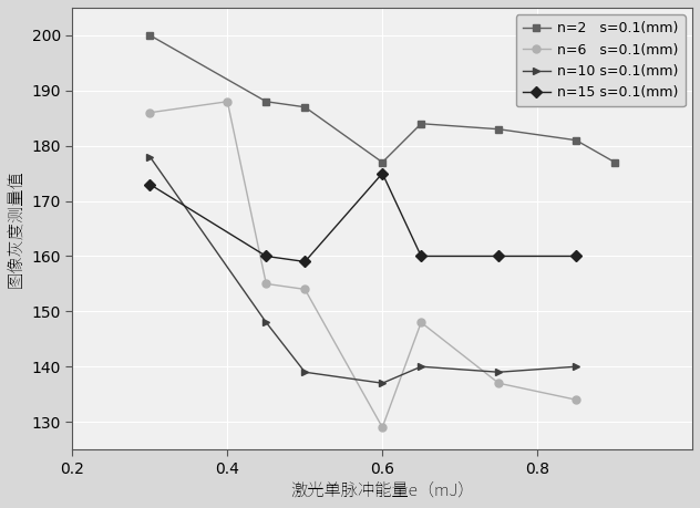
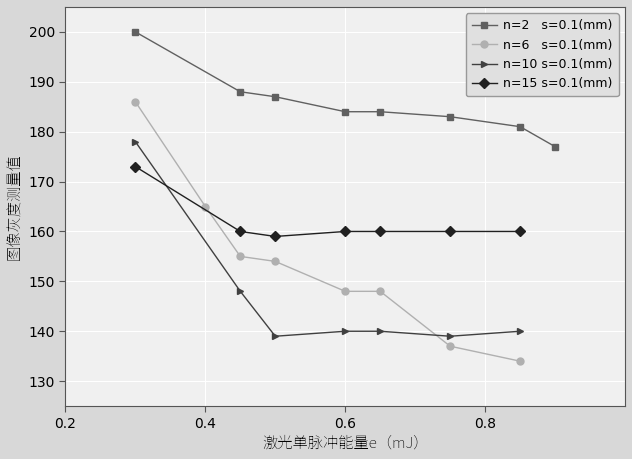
n=6 s=0.1(mm)/0.4: 188 -> 165
n=2 s=0.1(mm)/0.6: 177 -> 184
n=6 s=0.1(mm)/0.6: 129 -> 148
n=10 s=0.1(mm)/0.6: 137 -> 140
n=15 s=0.1(mm)/0.6: 175 -> 160
